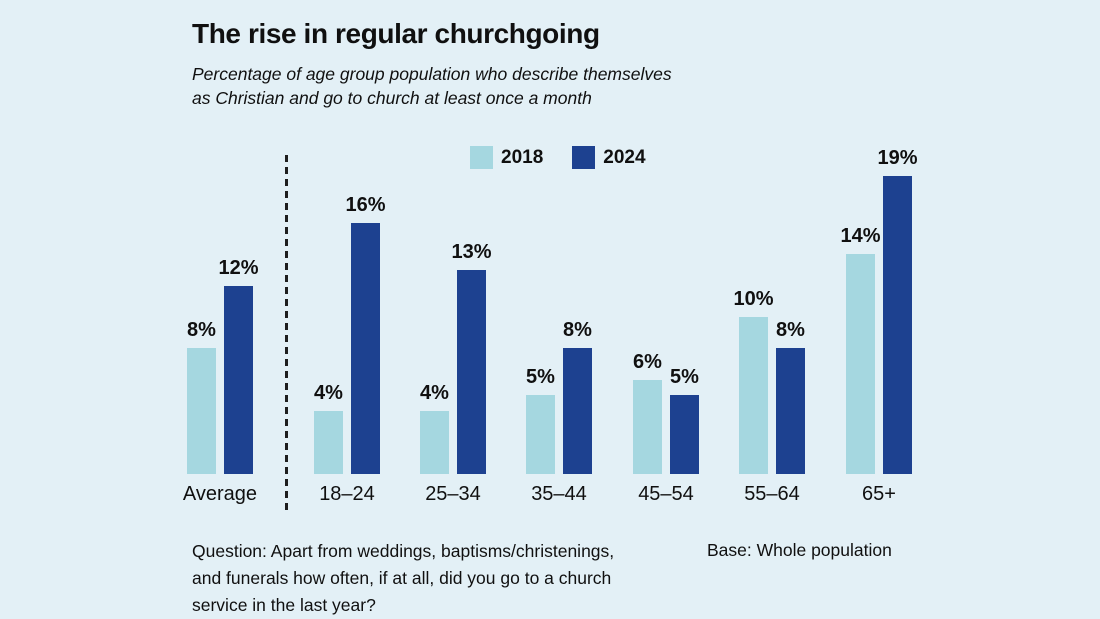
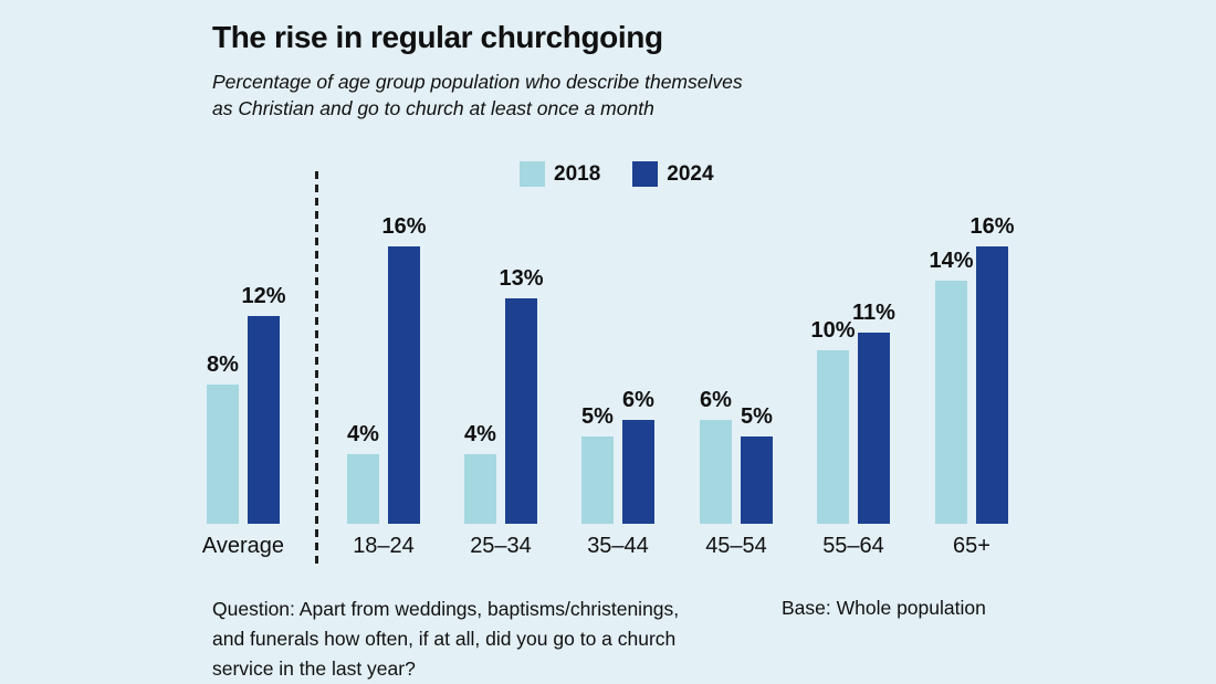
2024/35–44: 8% -> 6%
2024/55–64: 8% -> 11%
2024/65+: 19% -> 16%
